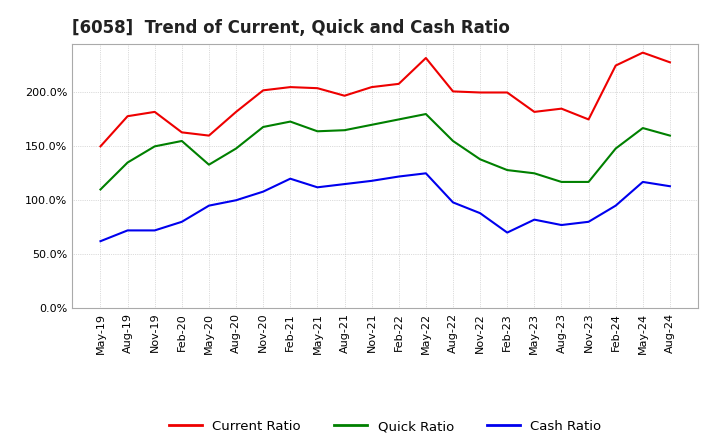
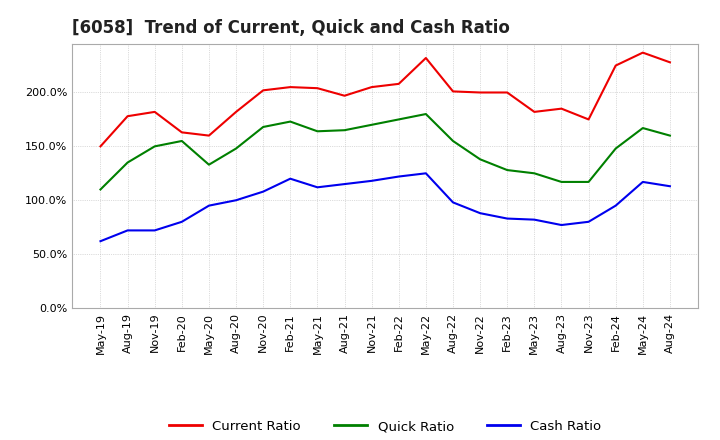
Cash Ratio/Feb-23: 70% -> 83%
